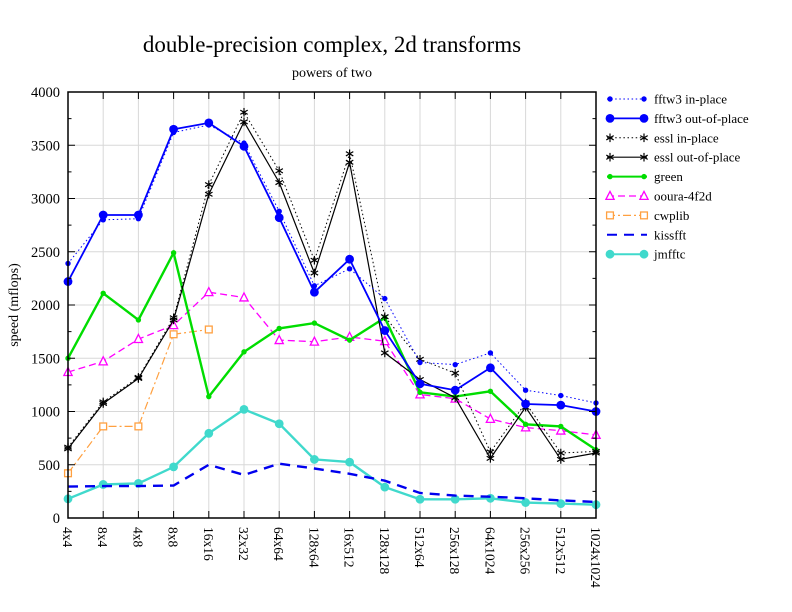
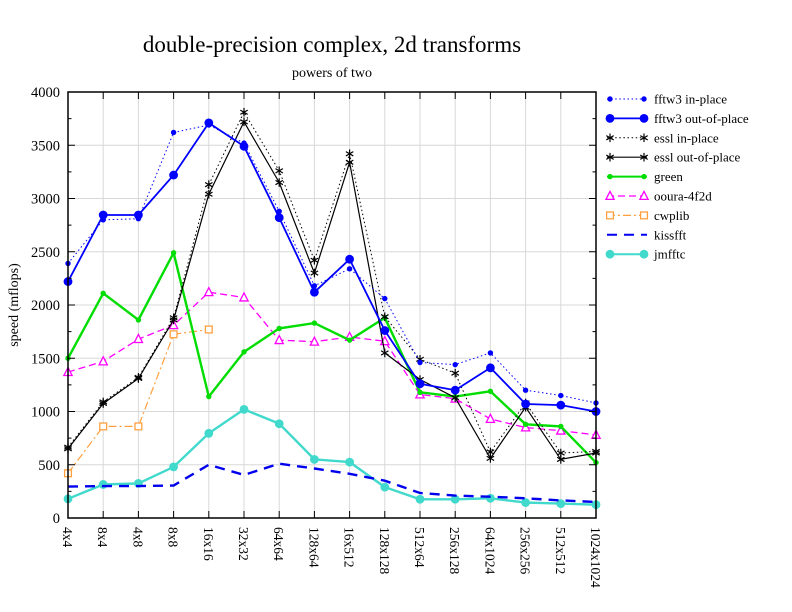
fftw3 out-of-place/8x8: 3650 -> 3220
green/1024x1024: 640 -> 520
